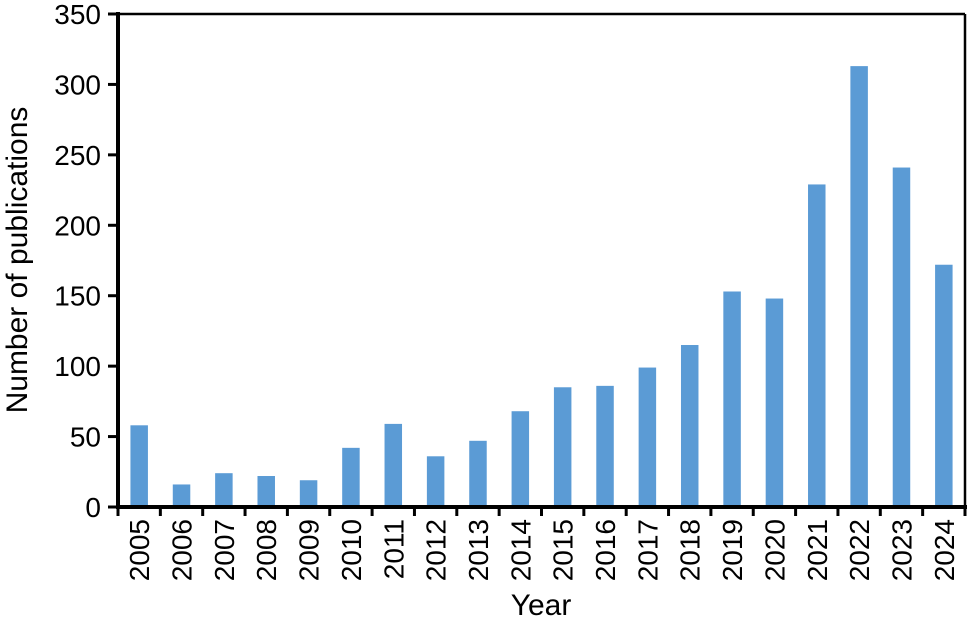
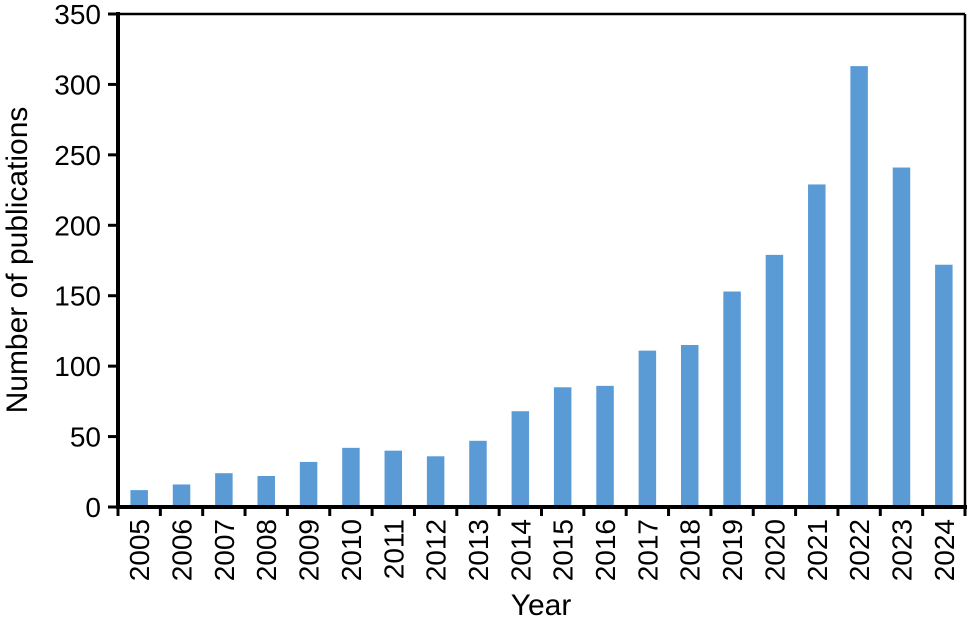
2005: 58 -> 12
2009: 19 -> 32
2011: 59 -> 40
2017: 99 -> 111
2020: 148 -> 179
